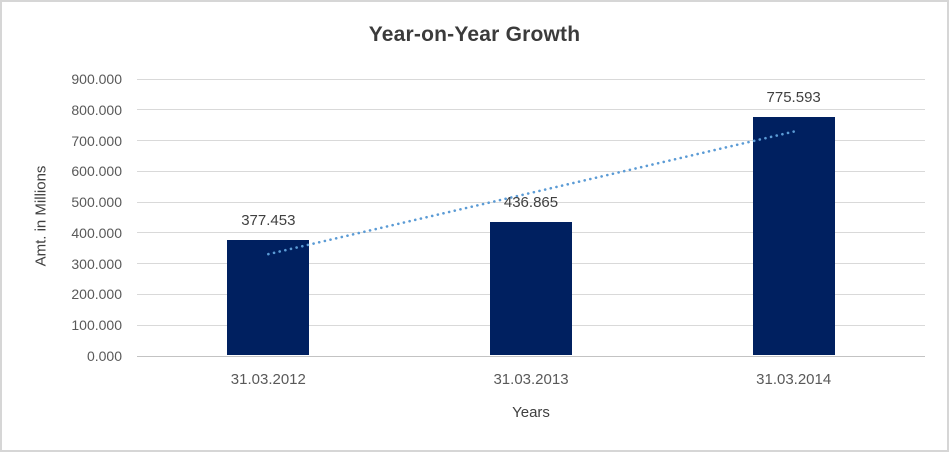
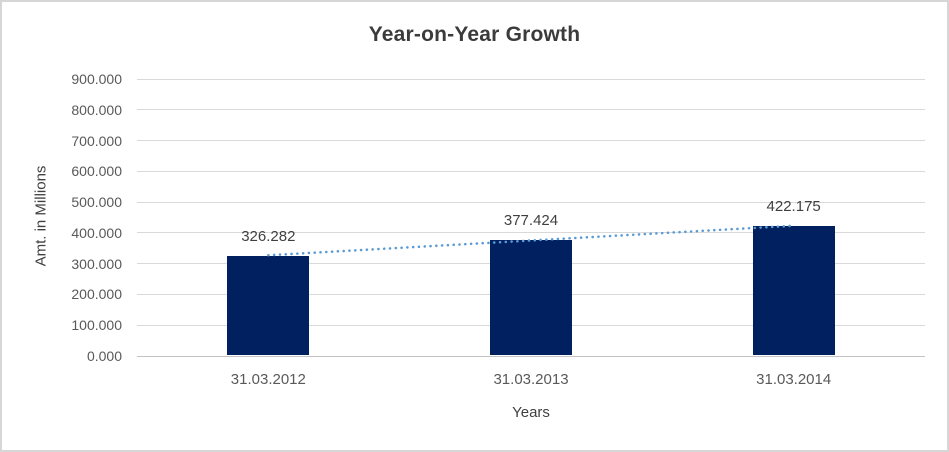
31.03.2012: 377.453 -> 326.282
31.03.2013: 436.865 -> 377.424
31.03.2014: 775.593 -> 422.175
